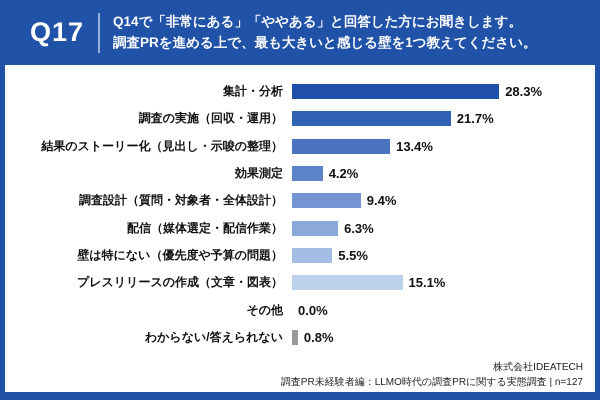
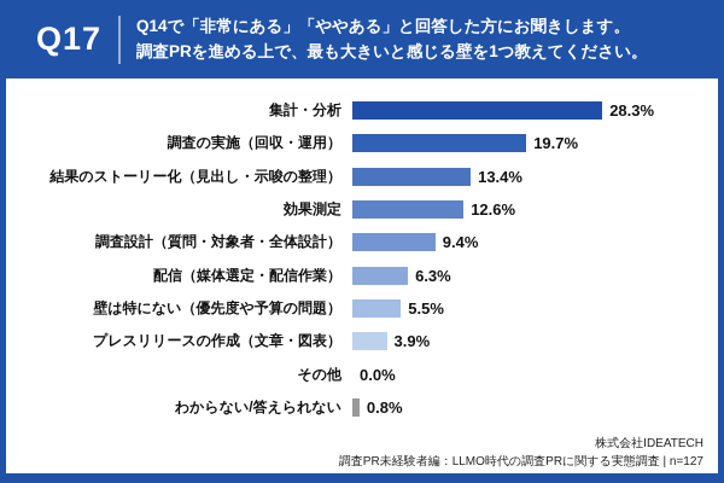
調査の実施（回収・運用）: 21.7% -> 19.7%
効果測定: 4.2% -> 12.6%
プレスリリースの作成（文章・図表）: 15.1% -> 3.9%
